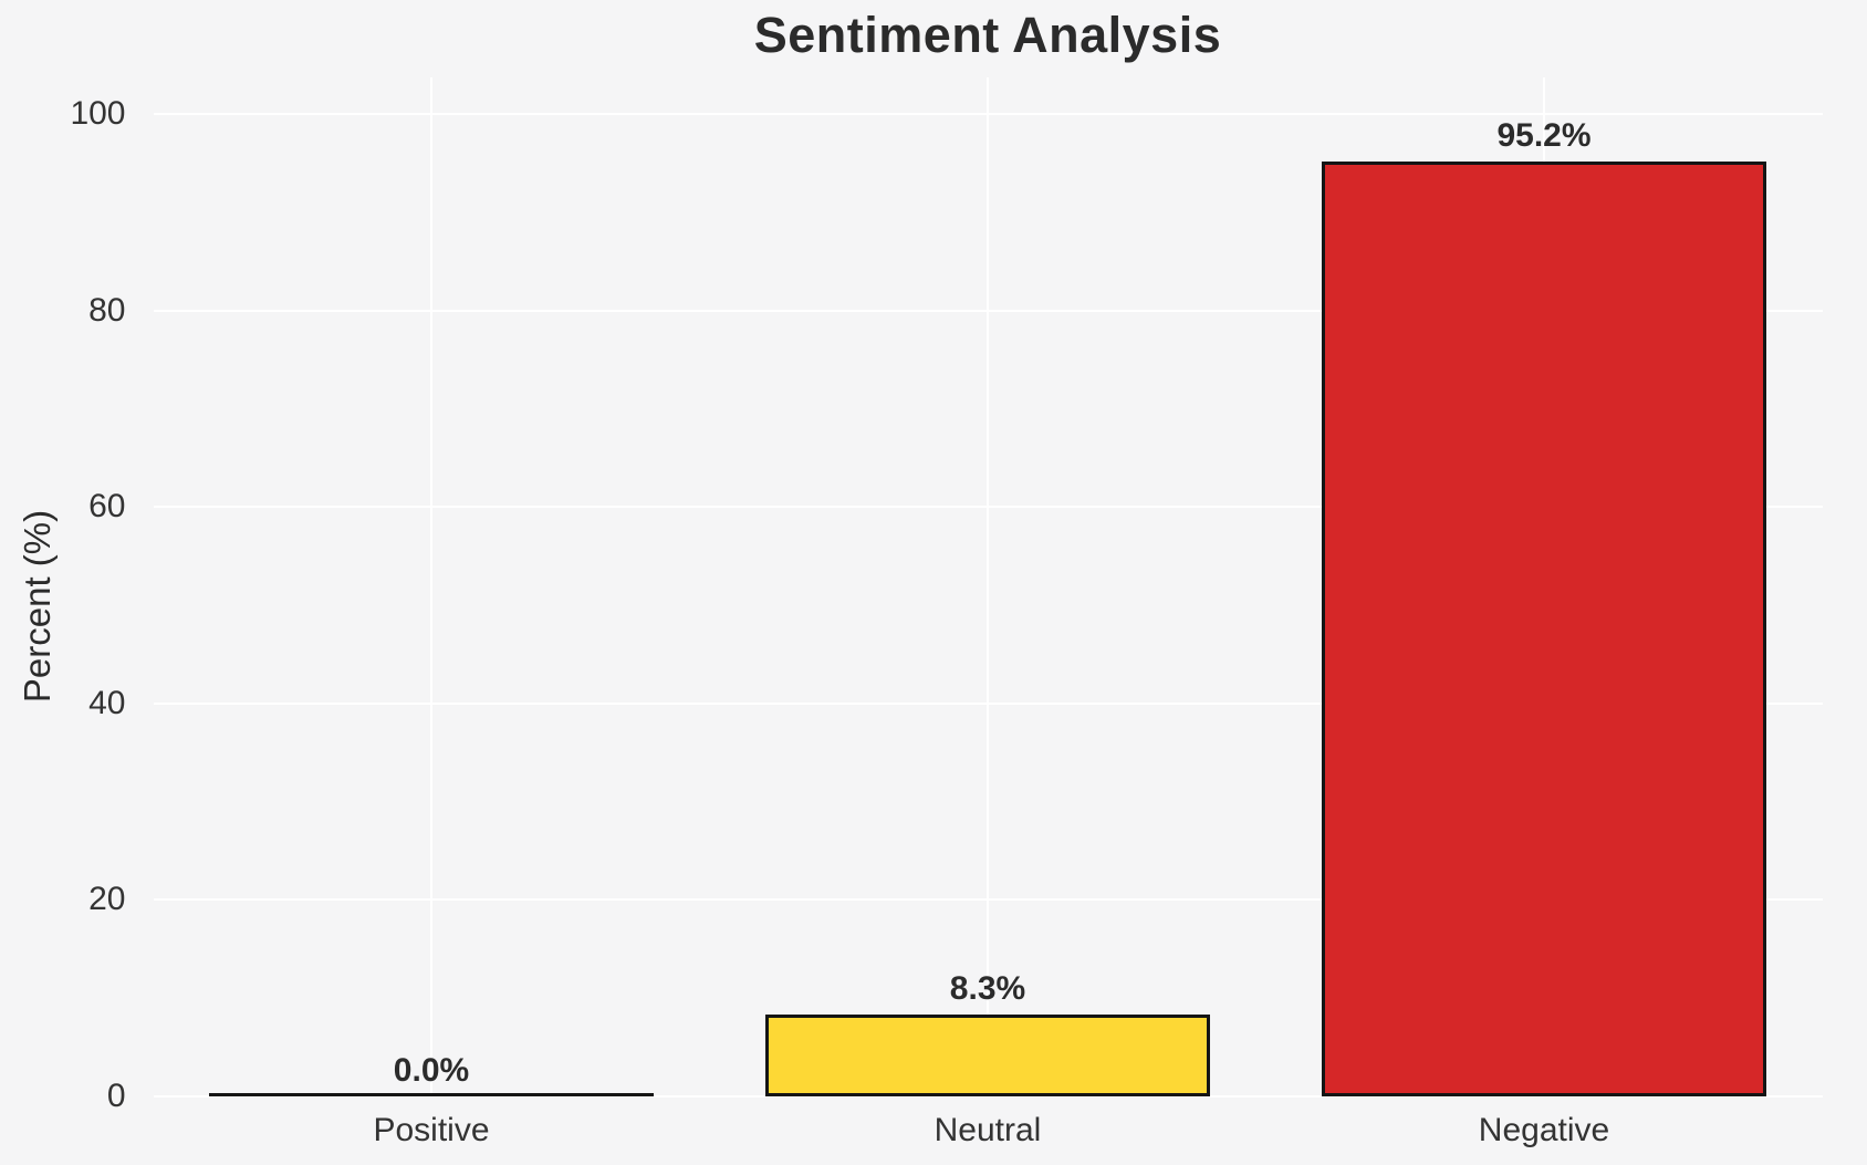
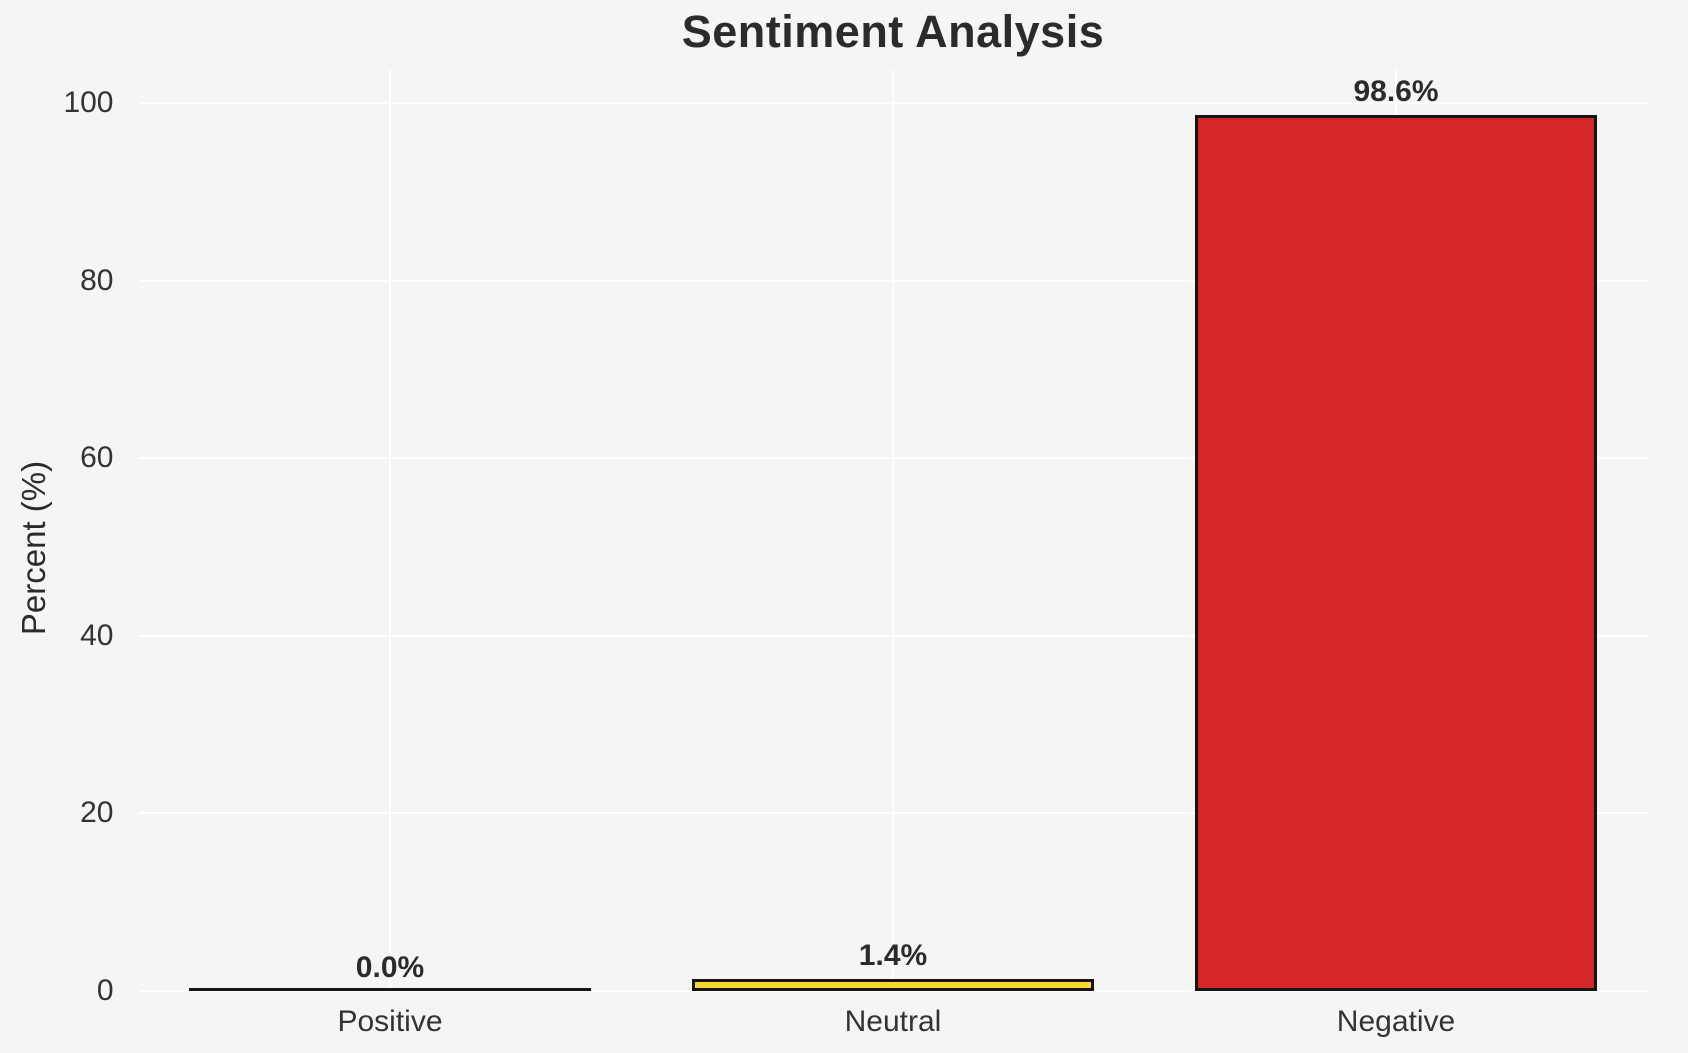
Neutral: 8.3% -> 1.4%
Negative: 95.2% -> 98.6%
